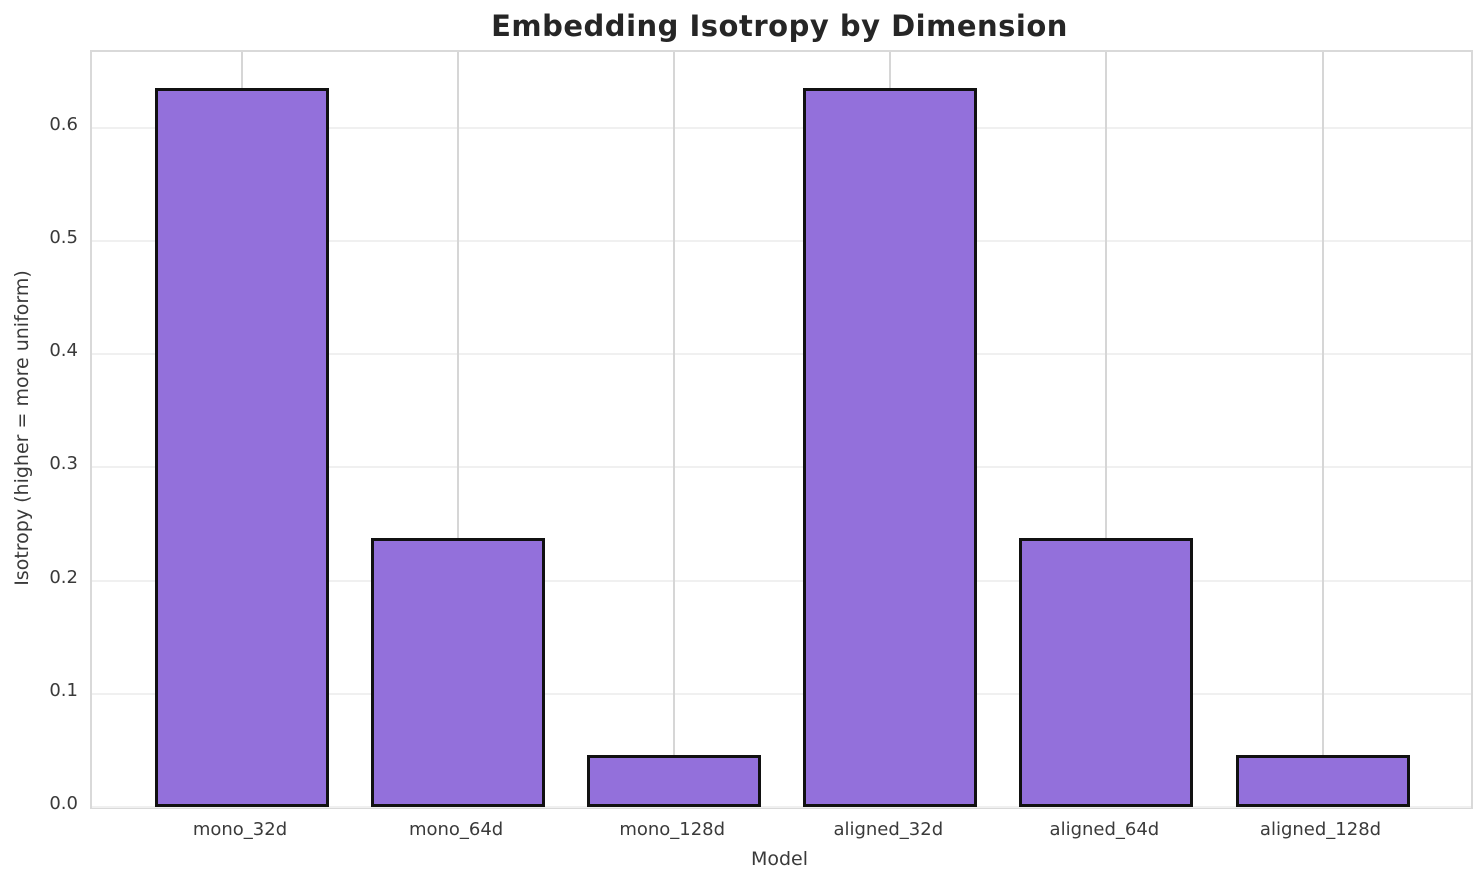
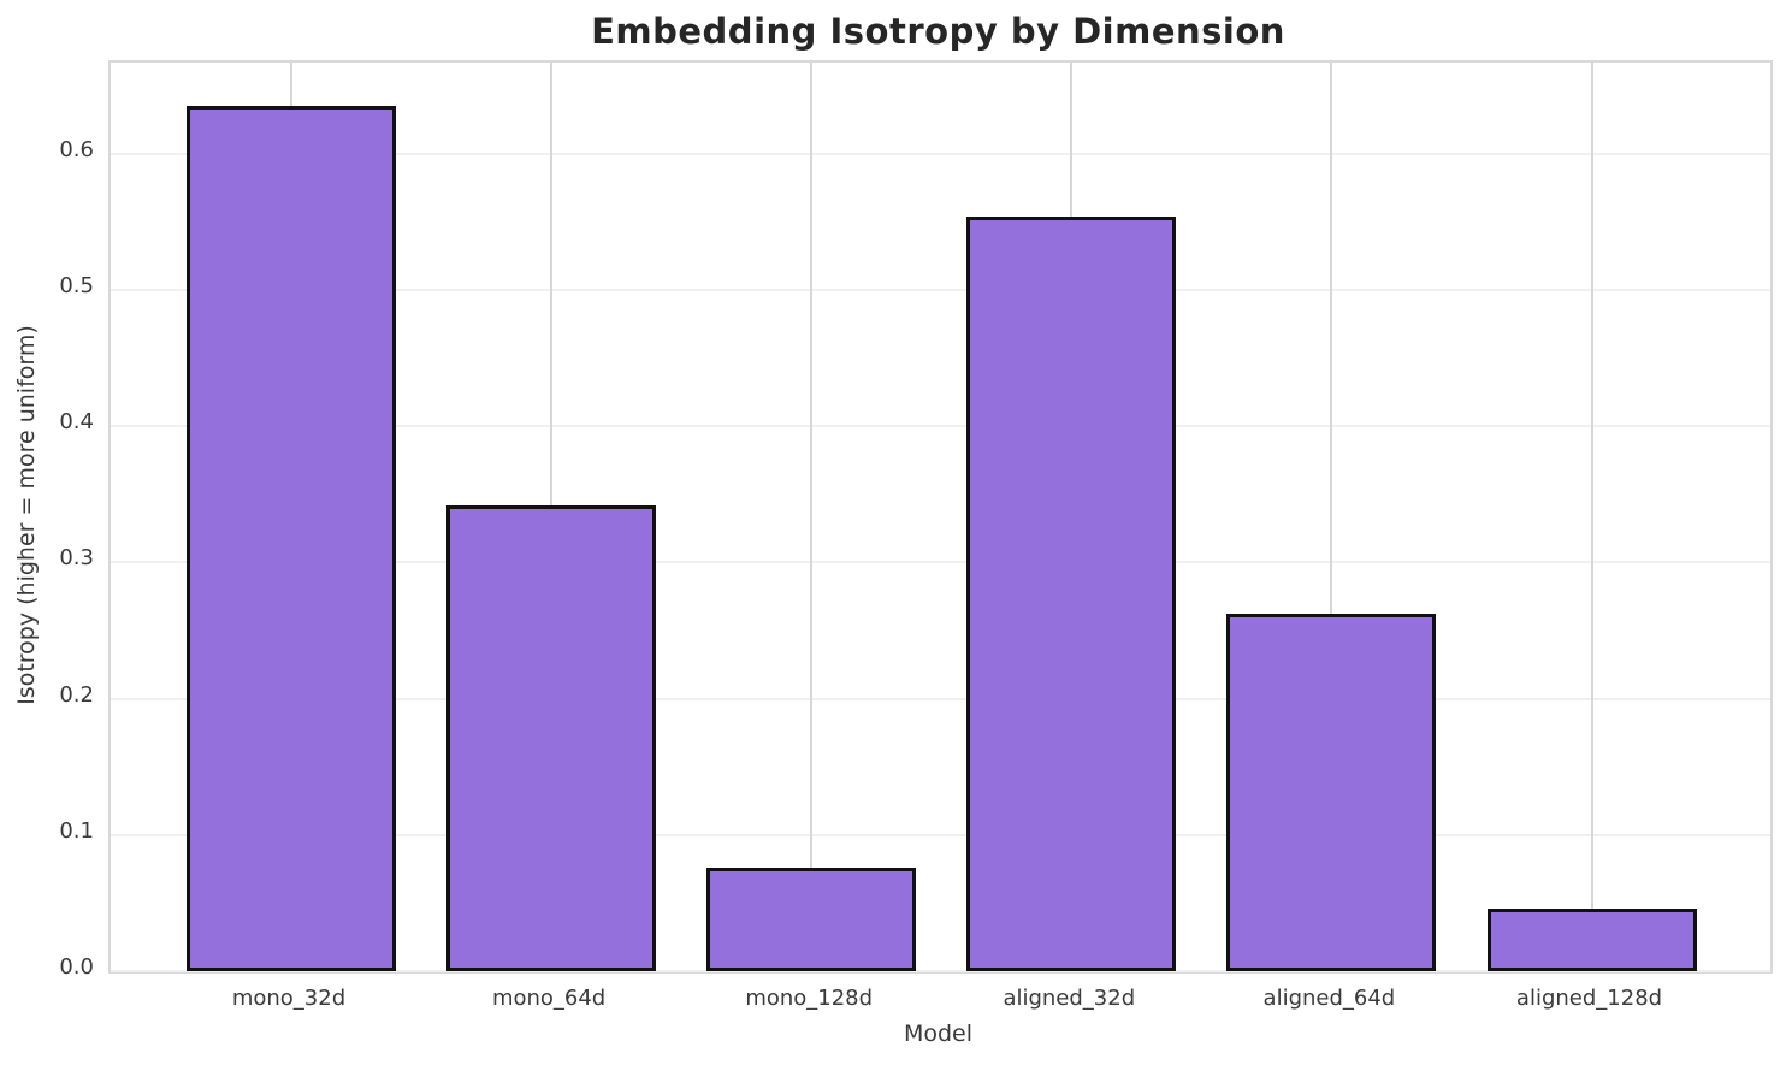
mono_64d: 0.238 -> 0.342
mono_128d: 0.046 -> 0.076
aligned_32d: 0.635 -> 0.554
aligned_64d: 0.238 -> 0.262
